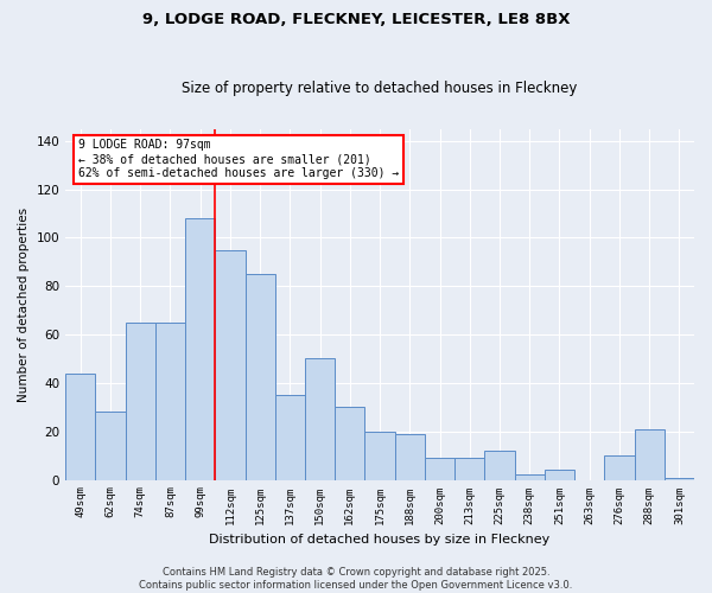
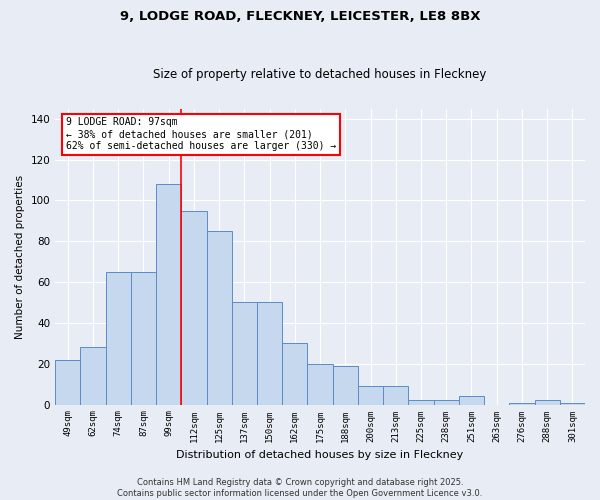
49sqm: 44 -> 22
137sqm: 35 -> 50
225sqm: 12 -> 2
276sqm: 10 -> 1
288sqm: 21 -> 2
